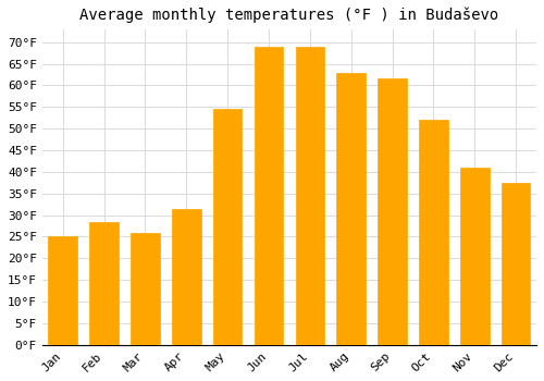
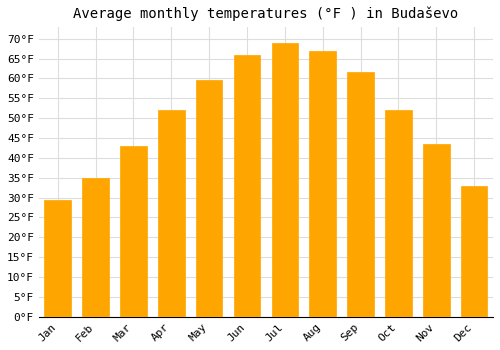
Jan: 25.0°F -> 29.5°F
Feb: 28.5°F -> 35.0°F
Mar: 26.0°F -> 43.0°F
Apr: 31.5°F -> 52.0°F
May: 54.5°F -> 59.5°F
Jun: 69.0°F -> 66.0°F
Aug: 63.0°F -> 67.0°F
Nov: 41.0°F -> 43.5°F
Dec: 37.5°F -> 33.0°F
